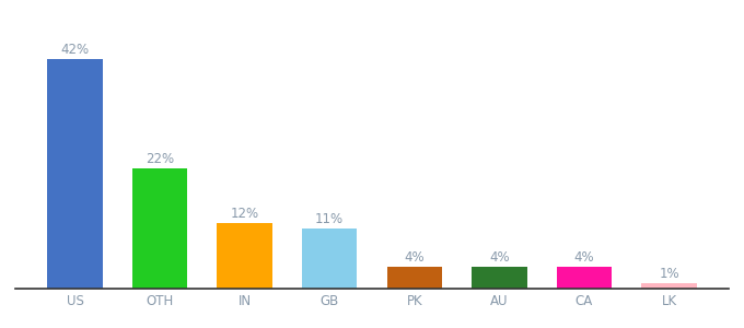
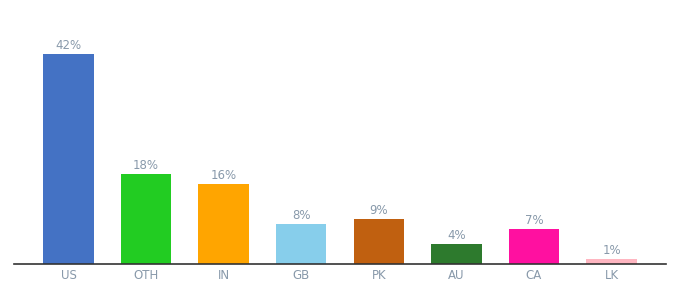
OTH: 22% -> 18%
IN: 12% -> 16%
GB: 11% -> 8%
PK: 4% -> 9%
CA: 4% -> 7%
